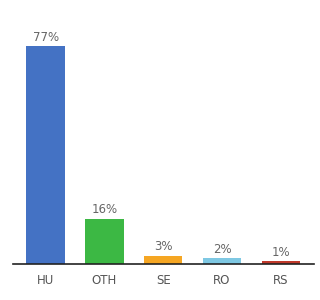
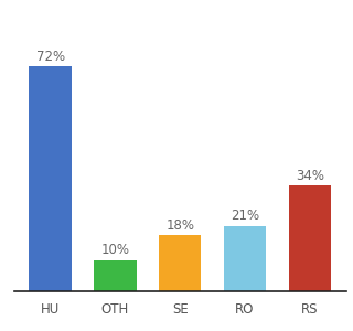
HU: 77% -> 72%
OTH: 16% -> 10%
SE: 3% -> 18%
RO: 2% -> 21%
RS: 1% -> 34%
